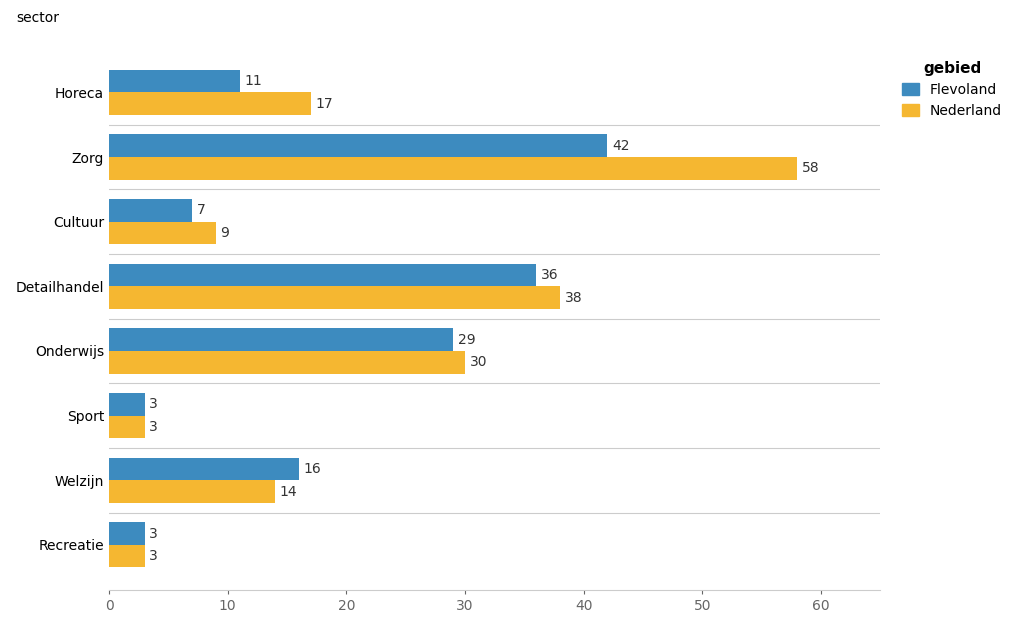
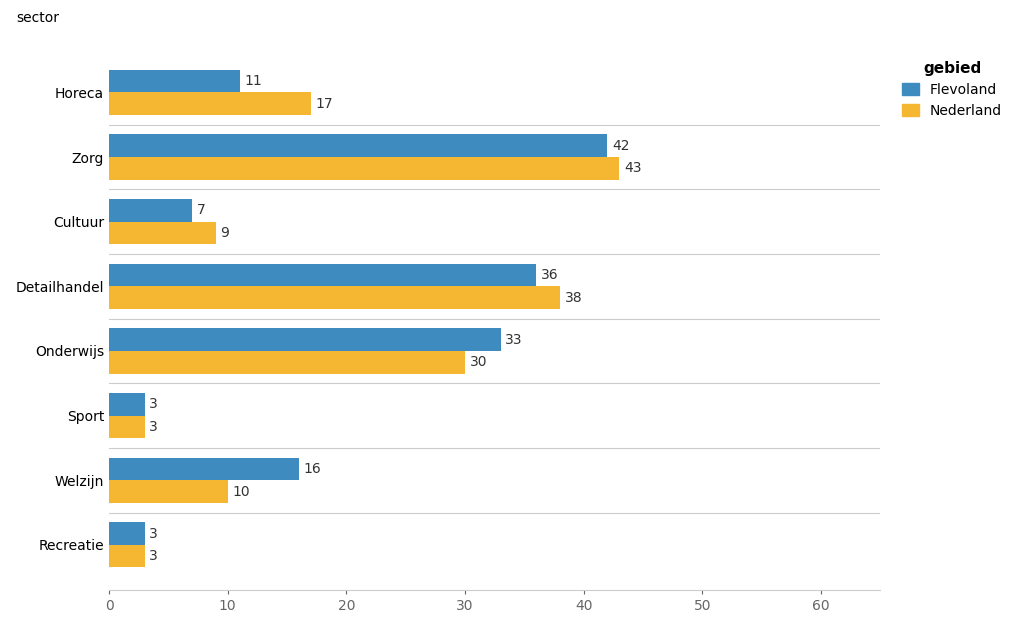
Nederland/Zorg: 58 -> 43
Flevoland/Onderwijs: 29 -> 33
Nederland/Welzijn: 14 -> 10
